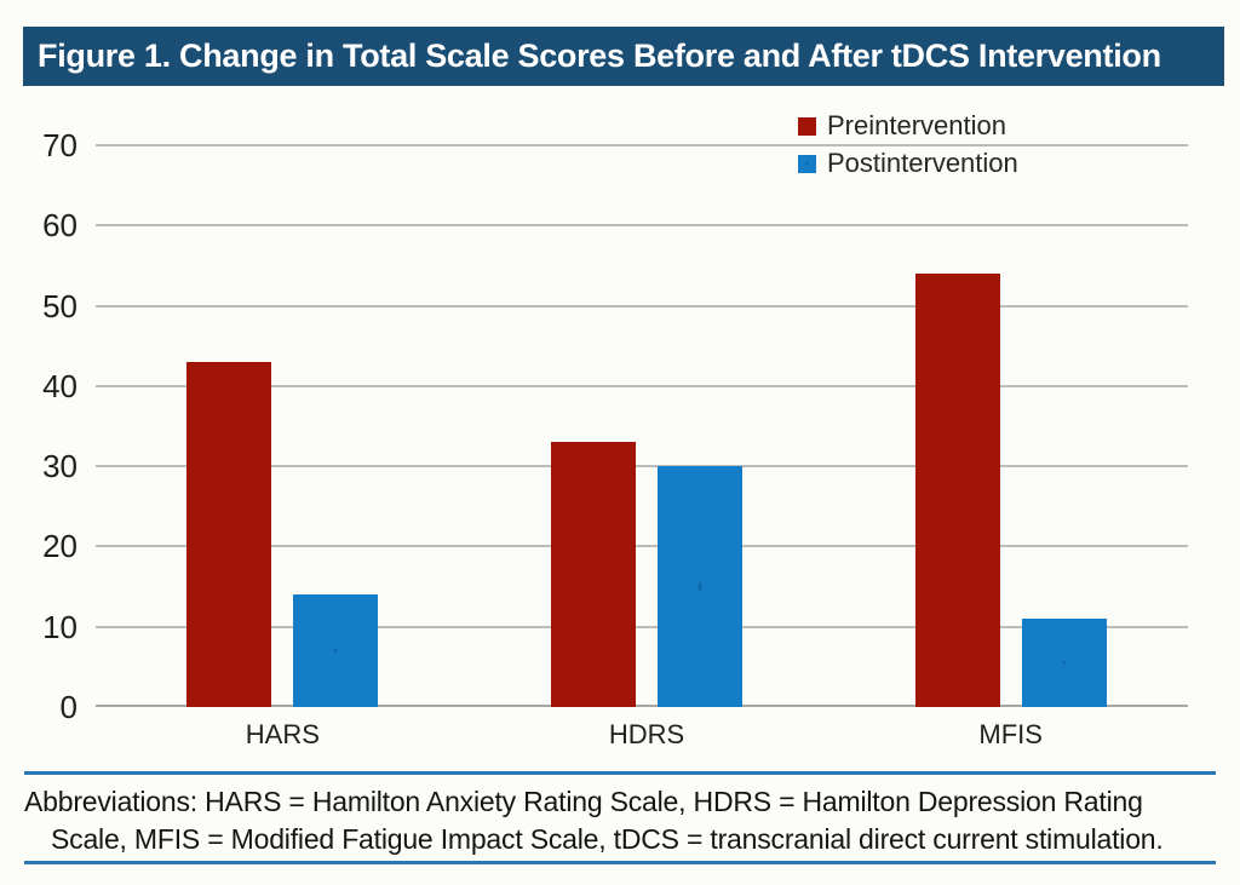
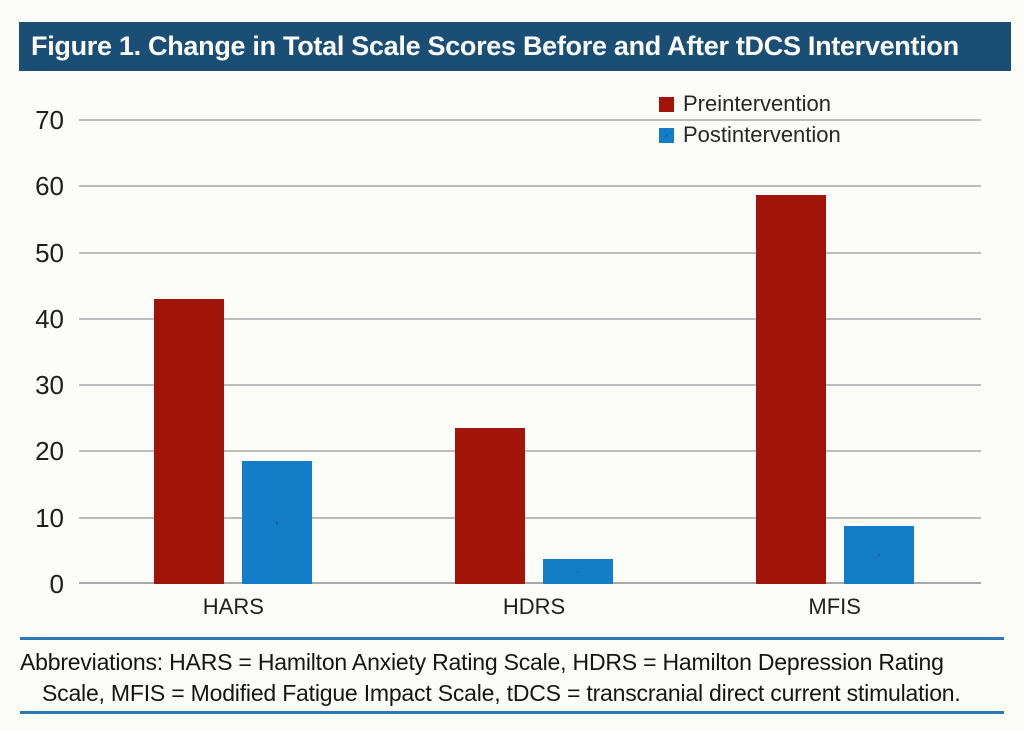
Postintervention/HARS: 14 -> 19
Preintervention/HDRS: 33 -> 24
Postintervention/HDRS: 30 -> 4
Preintervention/MFIS: 54 -> 59
Postintervention/MFIS: 11 -> 9
